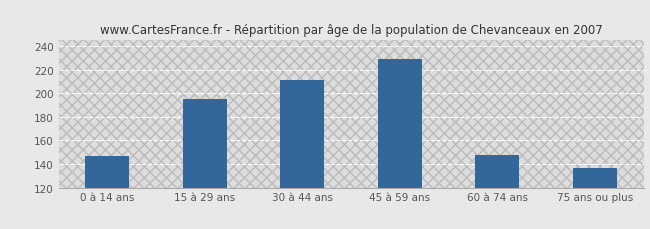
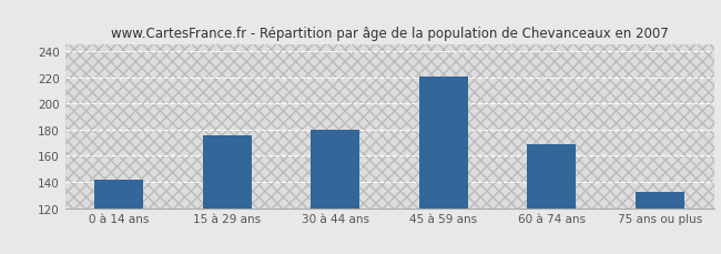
0 à 14 ans: 147 -> 142
15 à 29 ans: 195 -> 176
30 à 44 ans: 211 -> 180
45 à 59 ans: 229 -> 221
60 à 74 ans: 148 -> 169
75 ans ou plus: 137 -> 132
